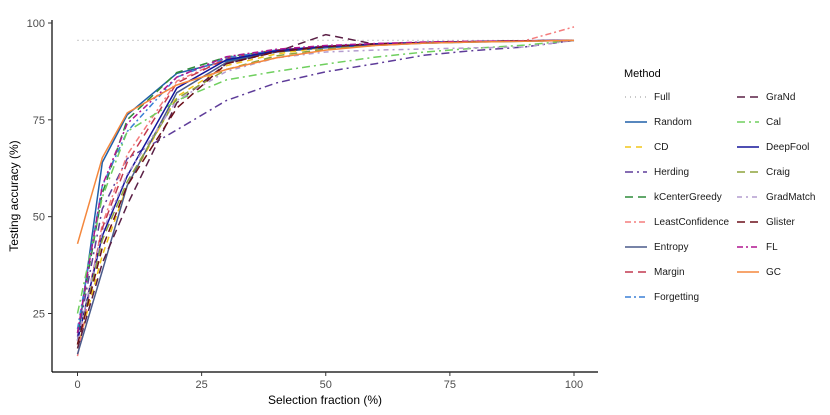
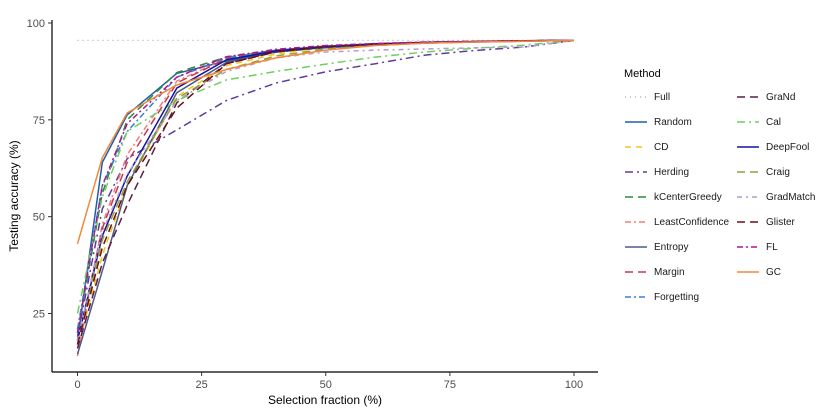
GraNd/50: 97 -> 94
LeastConfidence/100: 99 -> 96
